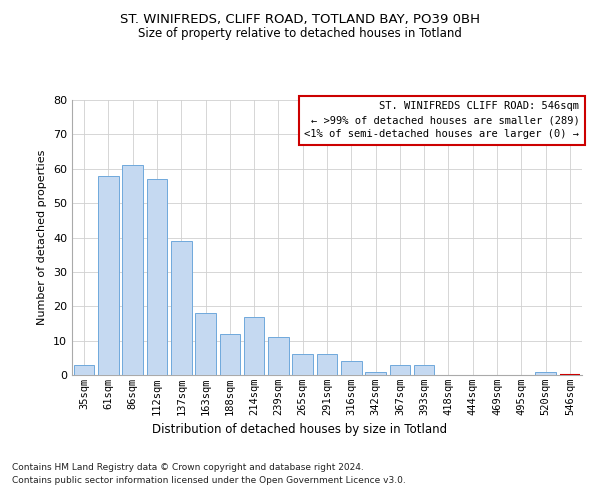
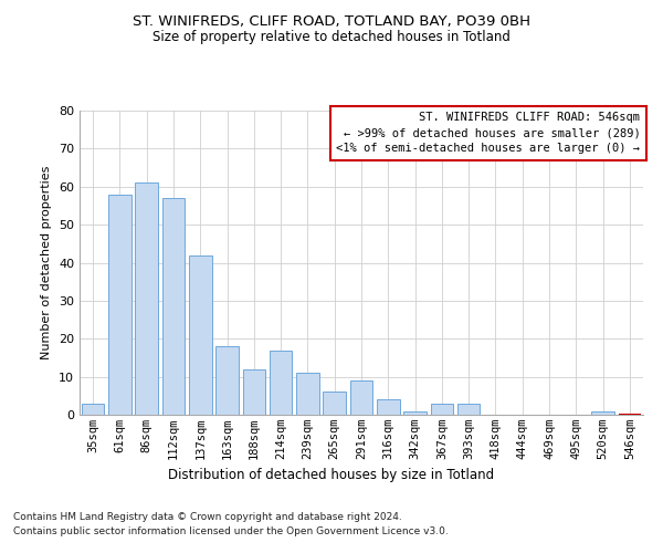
137sqm: 39 -> 42
291sqm: 6 -> 9
